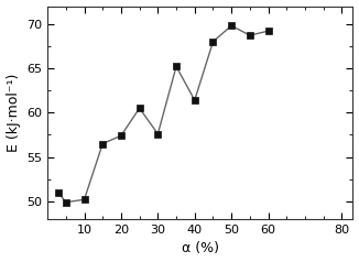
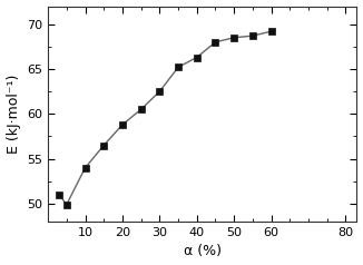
10: 50.2 -> 54.0
20: 57.4 -> 58.8
30: 57.6 -> 62.5
40: 61.4 -> 66.3
50: 69.8 -> 68.5
